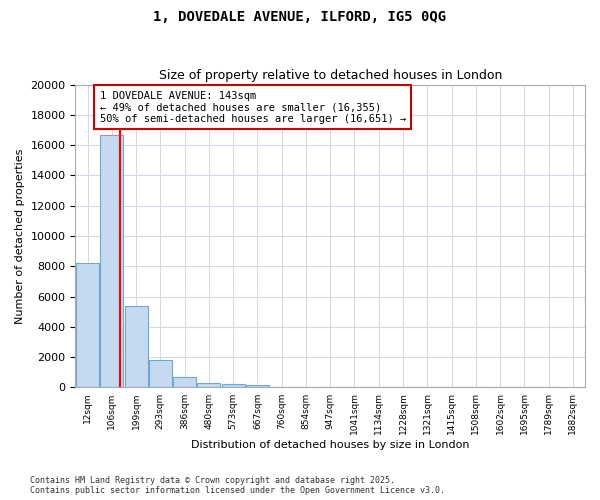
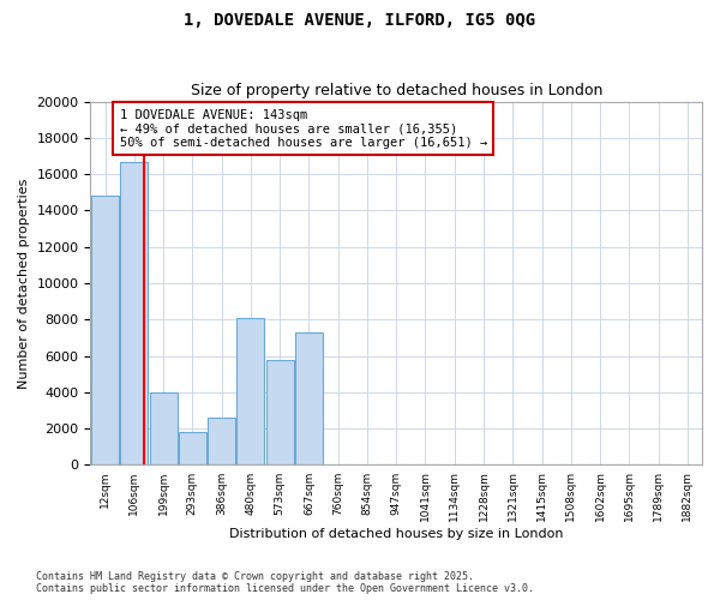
12sqm: 8200 -> 14800
199sqm: 5400 -> 4000
386sqm: 700 -> 2600
480sqm: 300 -> 8100
573sqm: 200 -> 5800
667sqm: 100 -> 7300
